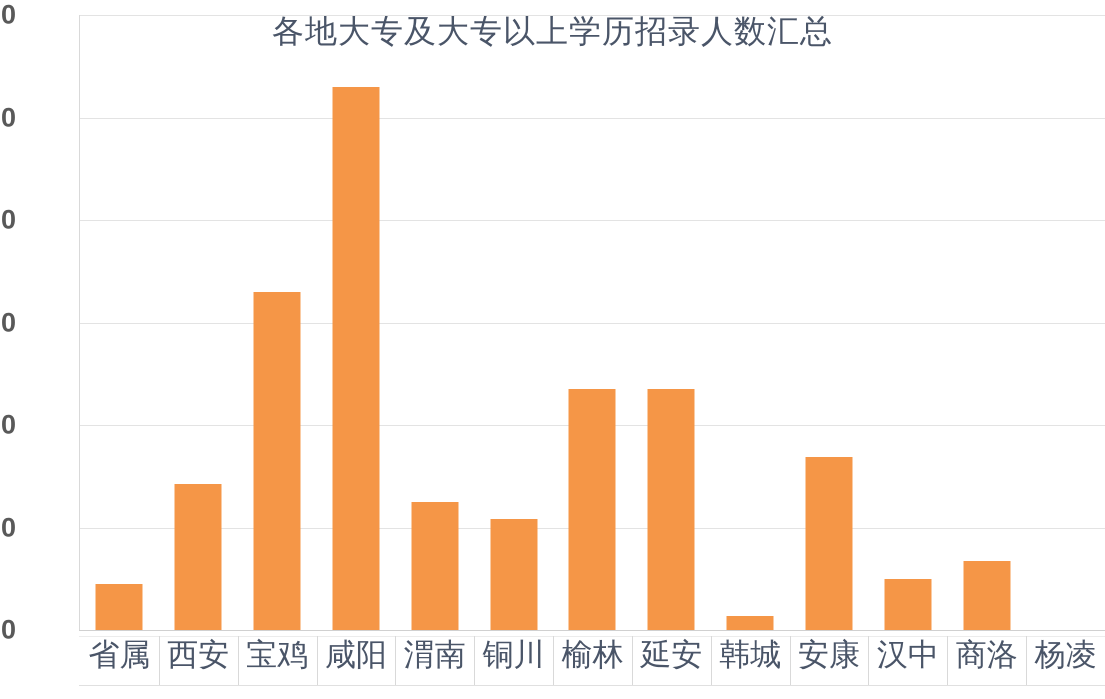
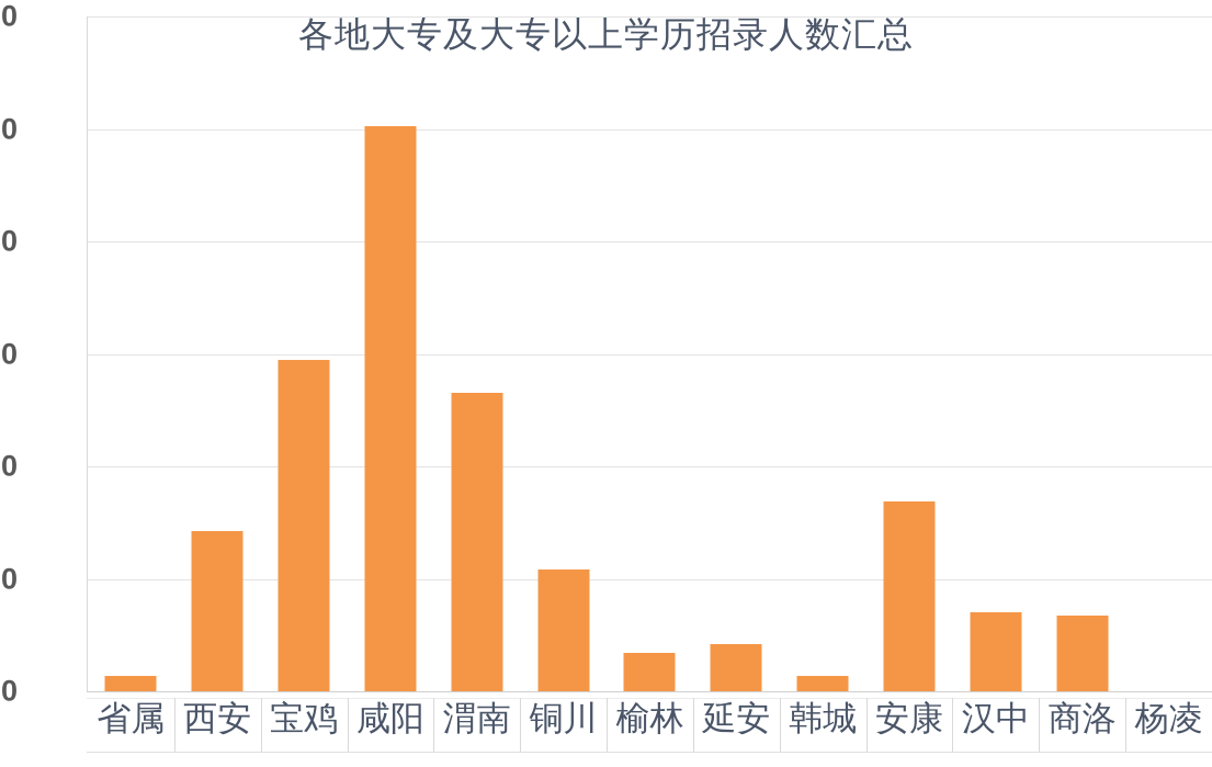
省属: 90 -> 30
宝鸡: 660 -> 590
咸阳: 1060 -> 1000
渭南: 250 -> 530
榆林: 470 -> 70
延安: 470 -> 80
汉中: 100 -> 140
